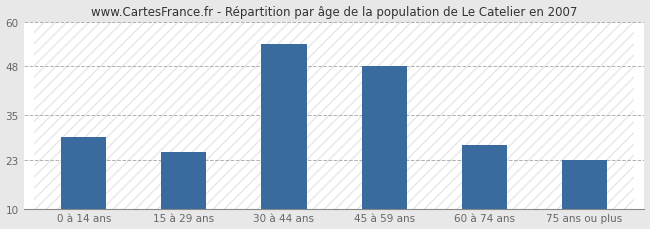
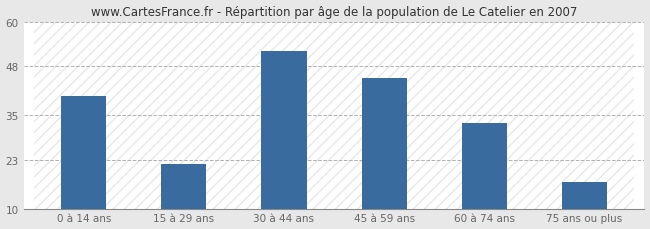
0 à 14 ans: 29 -> 40
15 à 29 ans: 25 -> 22
30 à 44 ans: 54 -> 52
45 à 59 ans: 48 -> 45
60 à 74 ans: 27 -> 33
75 ans ou plus: 23 -> 17
